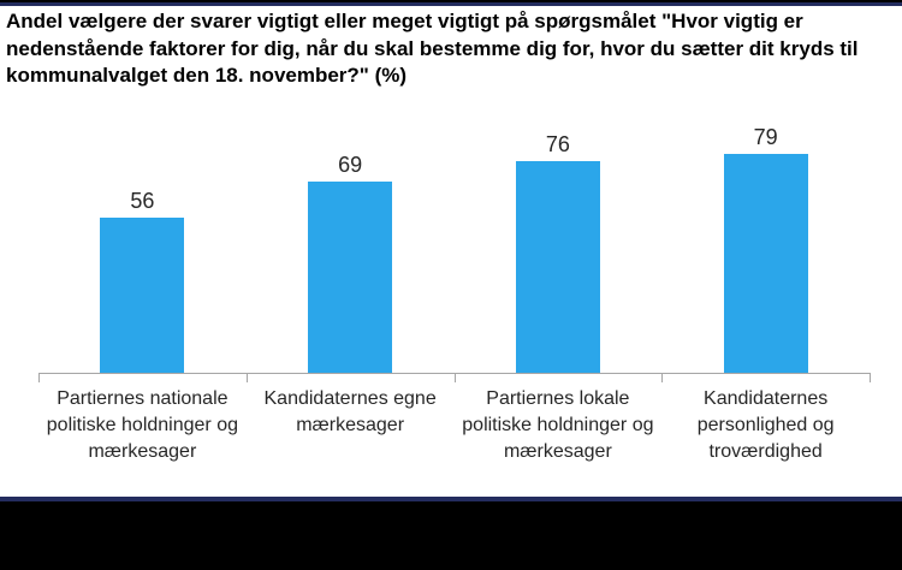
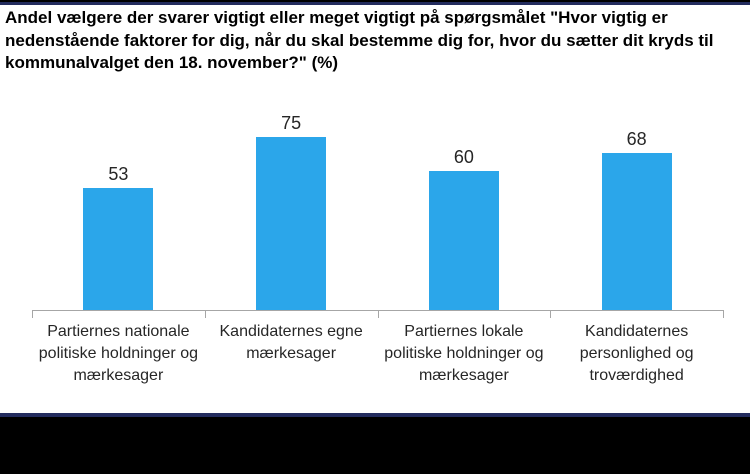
Partiernes nationale politiske holdninger og mærkesager: 56 -> 53
Kandidaternes egne mærkesager: 69 -> 75
Partiernes lokale politiske holdninger og mærkesager: 76 -> 60
Kandidaternes personlighed og troværdighed: 79 -> 68
